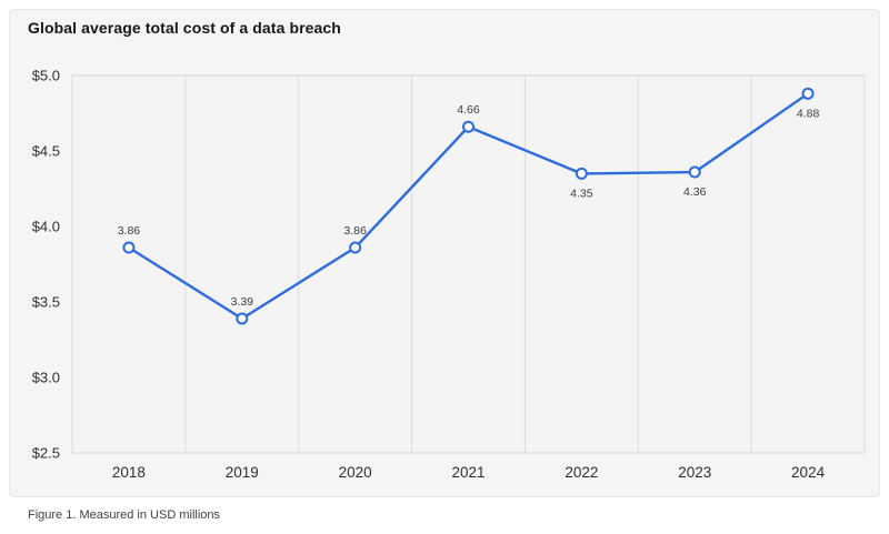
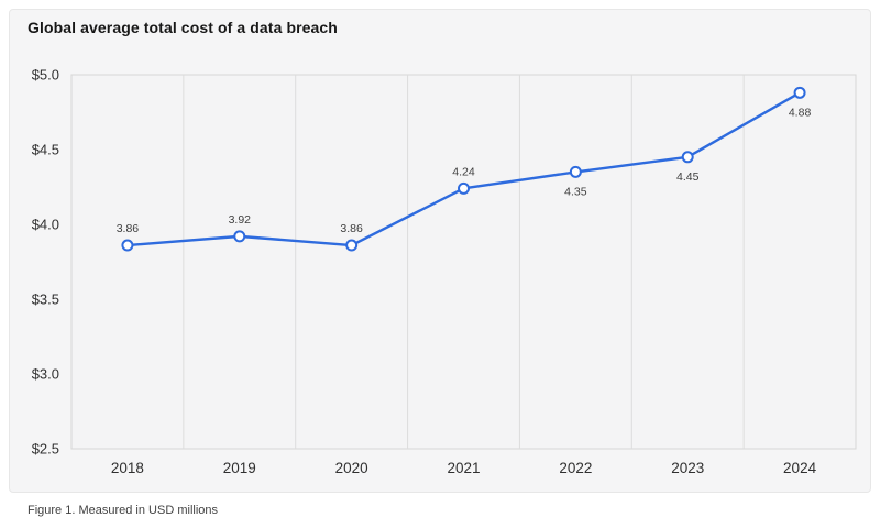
2019: 3.39 -> 3.92
2021: 4.66 -> 4.24
2023: 4.36 -> 4.45
